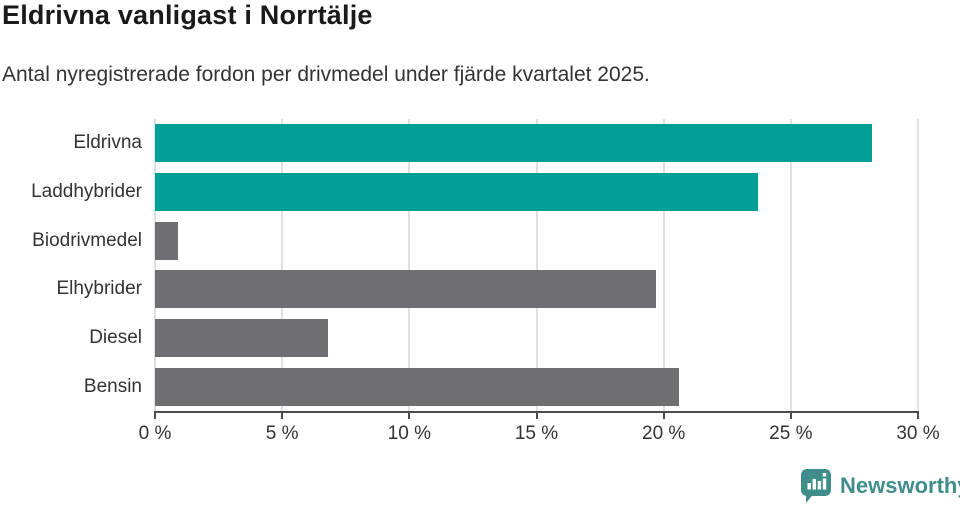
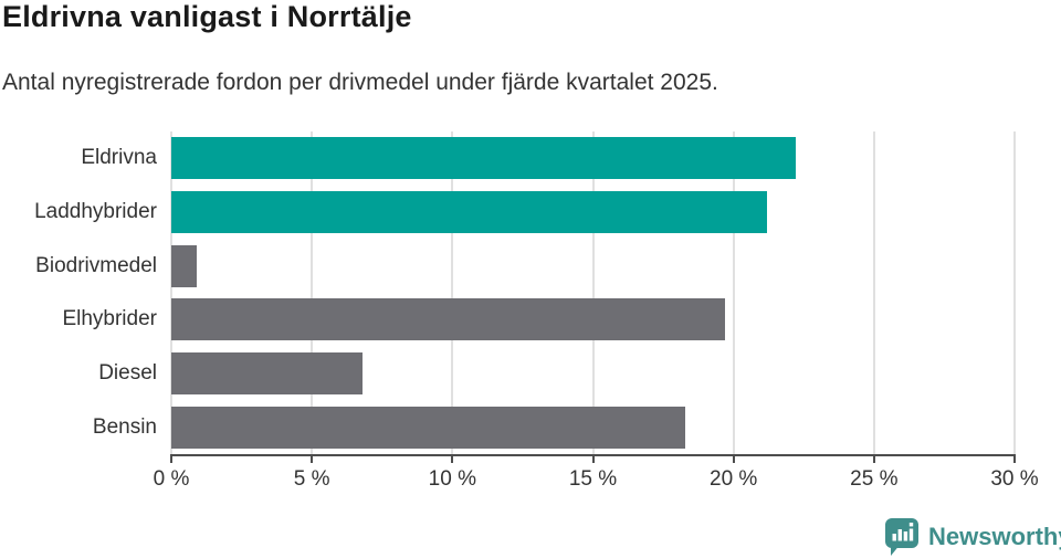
Eldrivna: 28.2% -> 22.2%
Laddhybrider: 23.7% -> 21.2%
Bensin: 20.6% -> 18.3%
